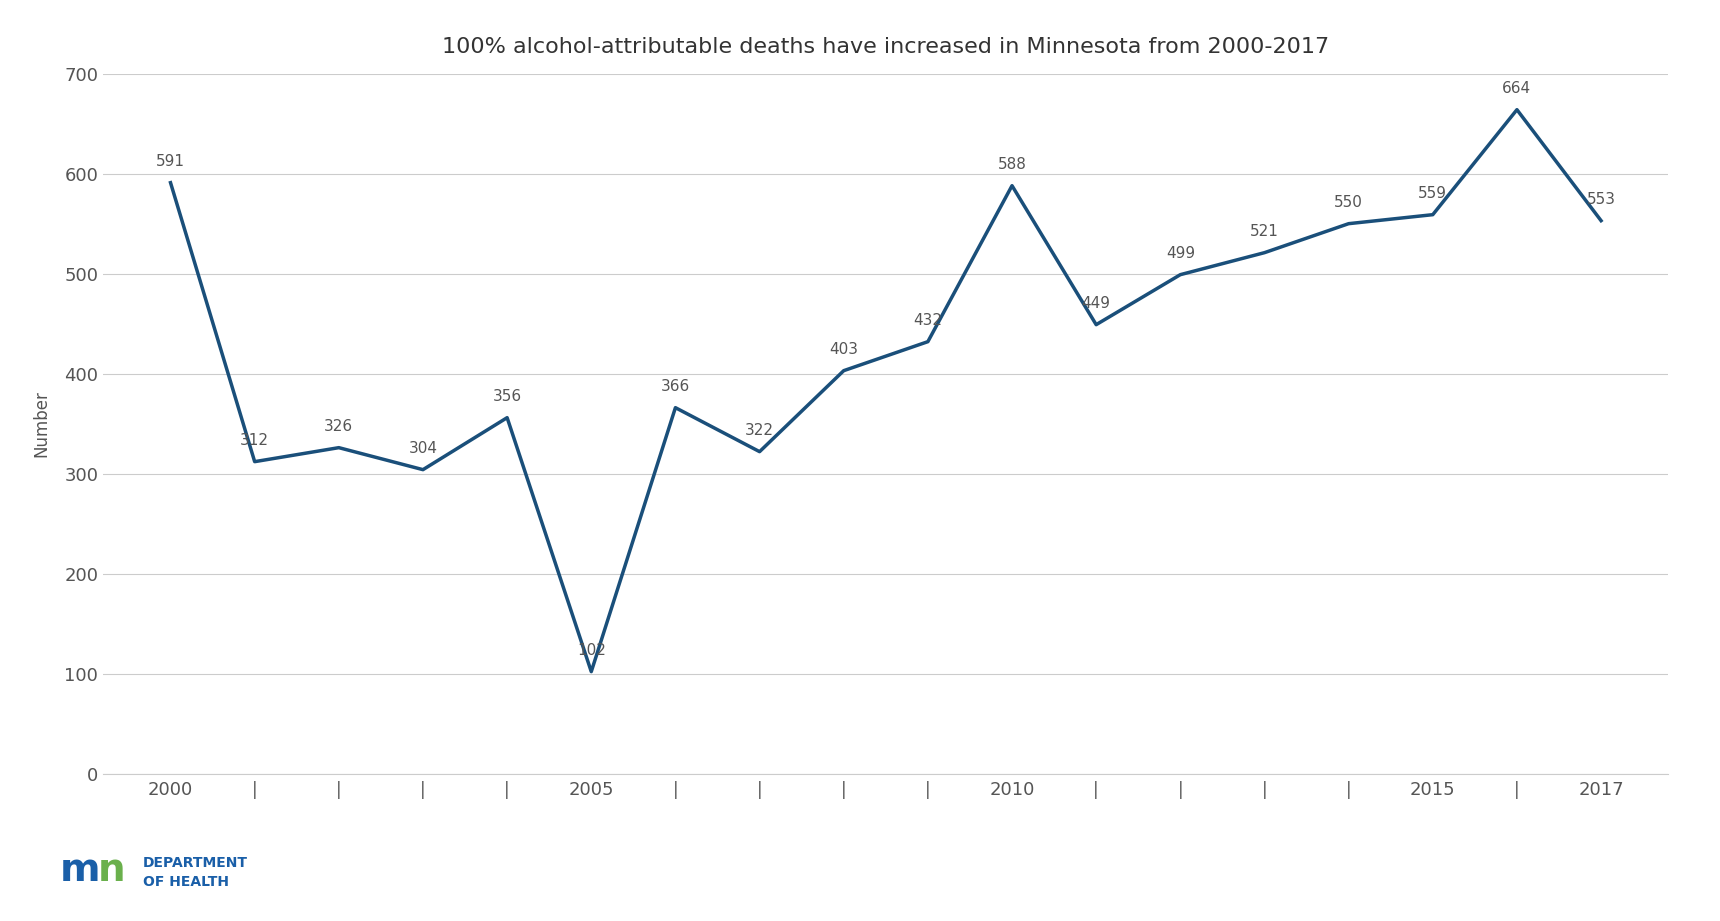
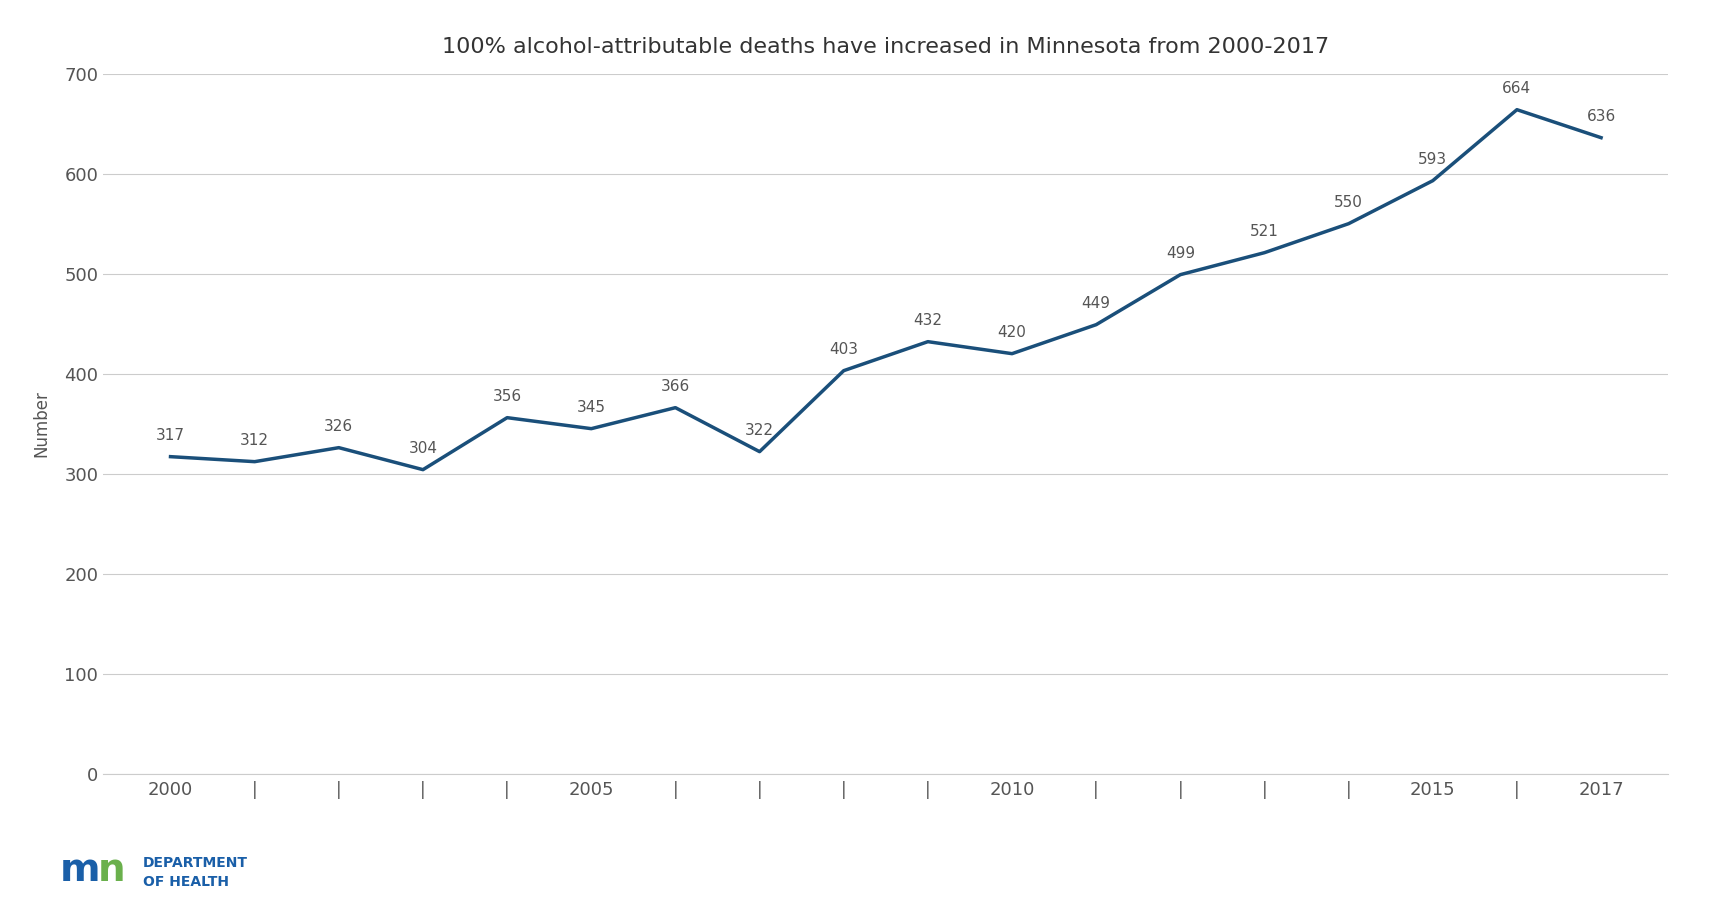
2000: 591 -> 317
2005: 102 -> 345
2010: 588 -> 420
2015: 559 -> 593
2017: 553 -> 636
